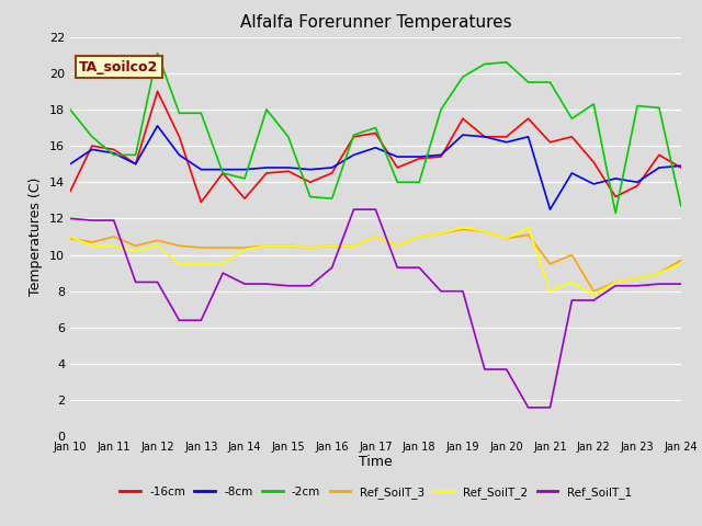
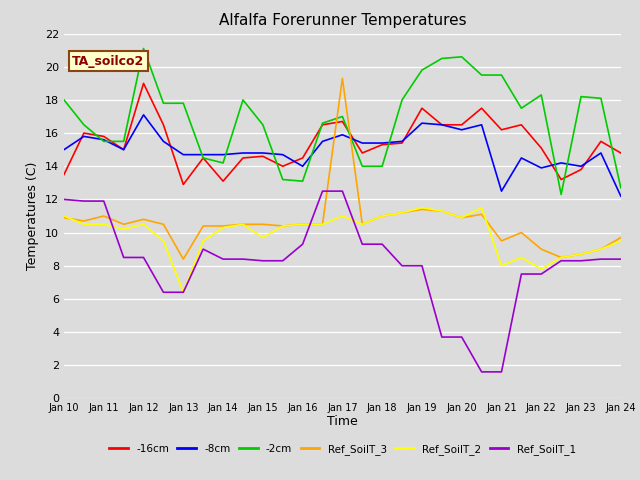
Ref_SoilT_3/Jan 13: 10.4 -> 8.4
Ref_SoilT_2/Jan 13: 9.5 -> 6.4
Ref_SoilT_2/Jan 15: 10.5 -> 9.7
-8cm/Jan 16: 14.8 -> 14.0
Ref_SoilT_3/Jan 17: 11.0 -> 19.3
Ref_SoilT_3/Jan 22: 8.0 -> 9.0
-8cm/Jan 24: 14.9 -> 12.2
